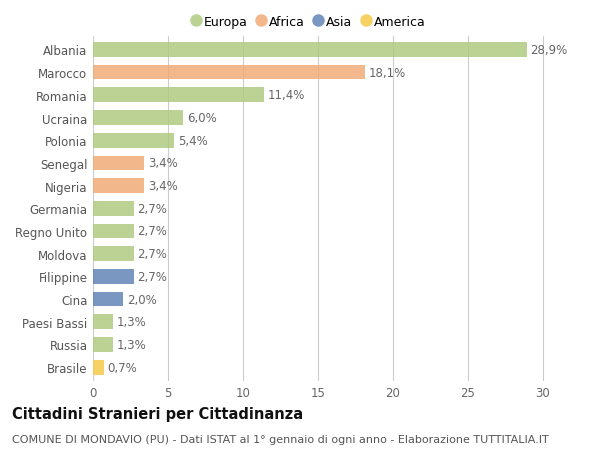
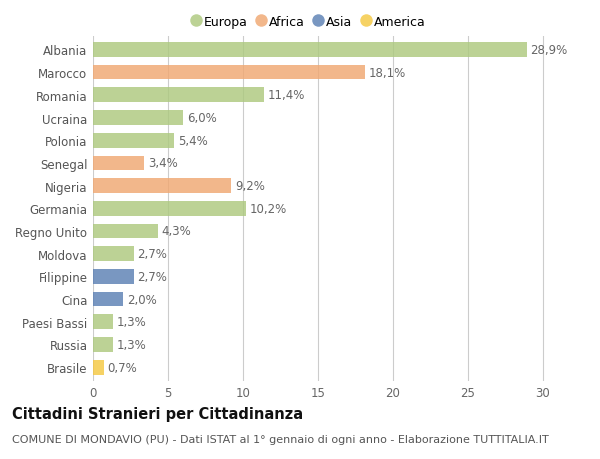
Nigeria: 3,4% -> 9,2%
Germania: 2,7% -> 10,2%
Regno Unito: 2,7% -> 4,3%
